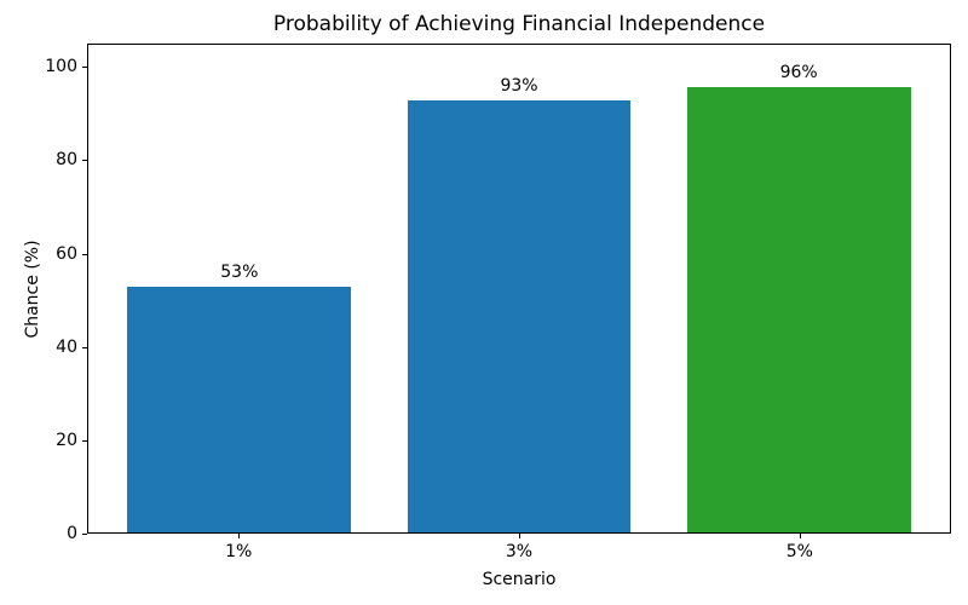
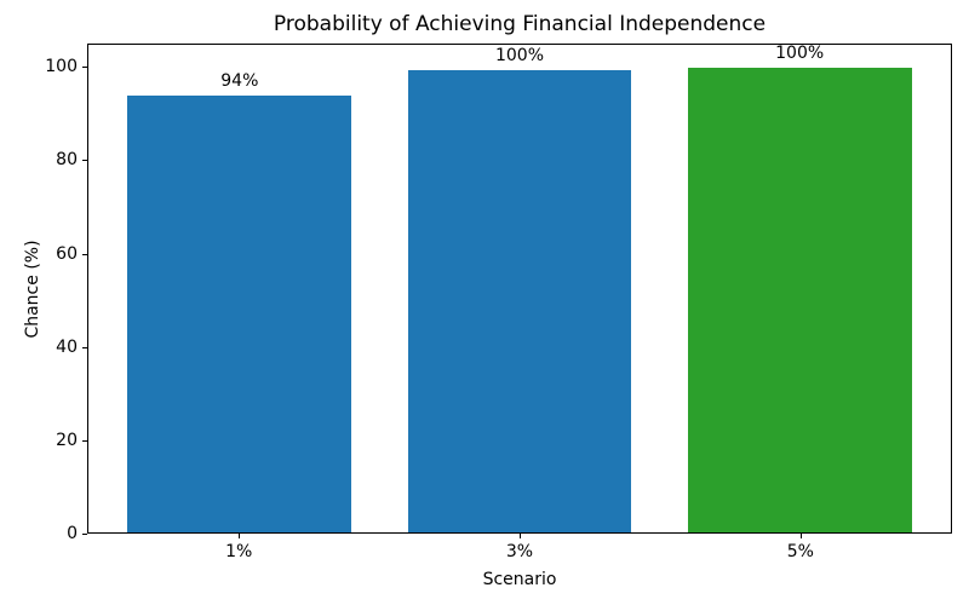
1%: 53% -> 94%
3%: 93% -> 100%
5%: 96% -> 100%
